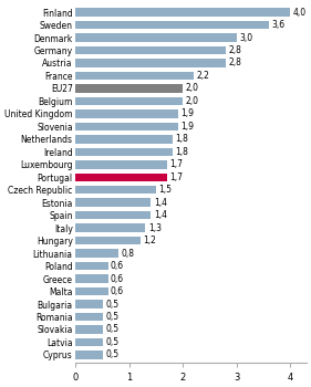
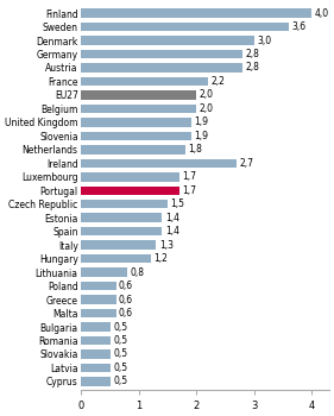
Ireland: 1,8 -> 2,7
